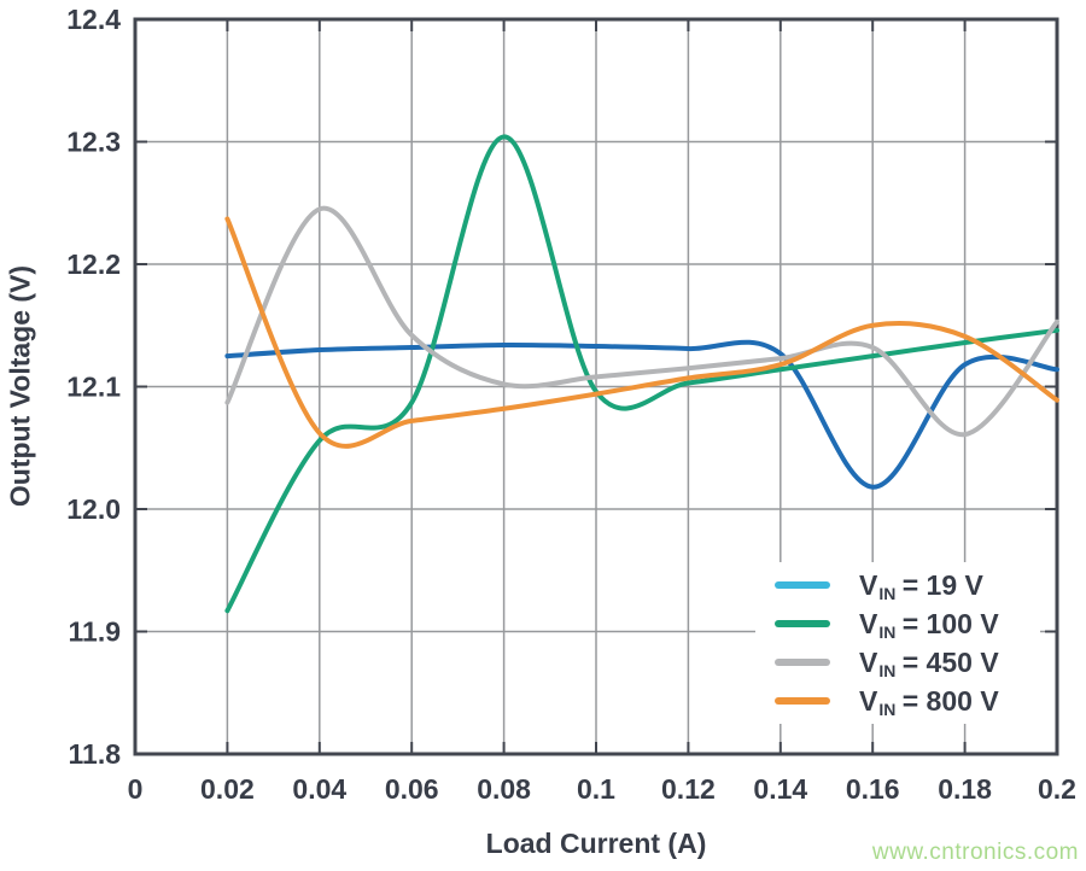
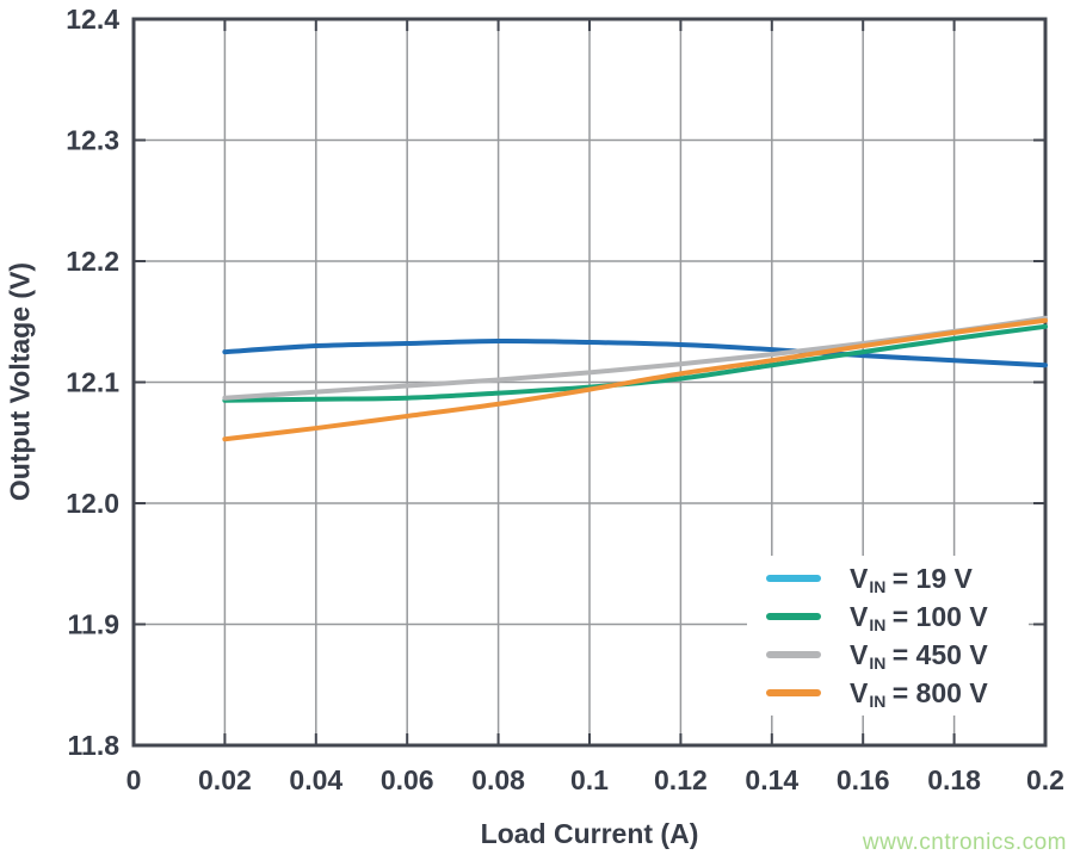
VIN = 100 V/0.02: 11.917 -> 12.085
VIN = 800 V/0.02: 12.237 -> 12.053
VIN = 100 V/0.04: 12.056 -> 12.086
VIN = 450 V/0.04: 12.245 -> 12.092
VIN = 450 V/0.06: 12.142 -> 12.097
VIN = 100 V/0.08: 12.304 -> 12.091
VIN = 19 V/0.16: 12.018 -> 12.122
VIN = 800 V/0.16: 12.150 -> 12.130
VIN = 450 V/0.18: 12.061 -> 12.142
VIN = 800 V/0.2: 12.089 -> 12.151
